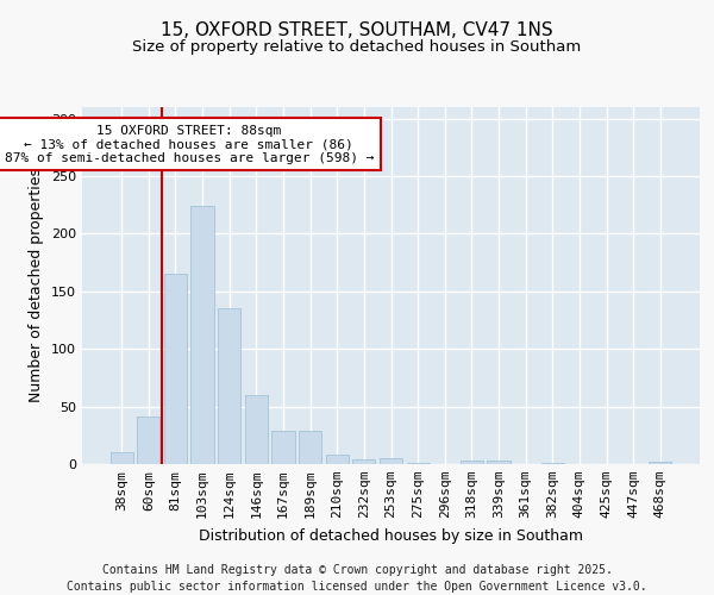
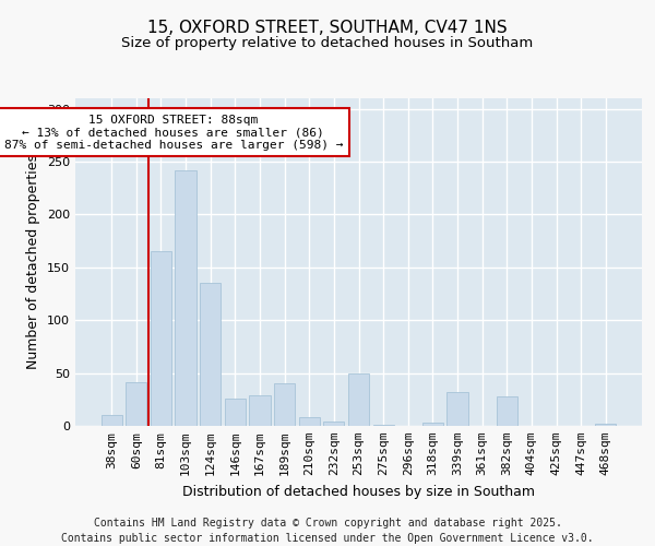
103sqm: 224 -> 242
146sqm: 60 -> 26
189sqm: 29 -> 40
253sqm: 5 -> 50
339sqm: 3 -> 32
382sqm: 1 -> 28
